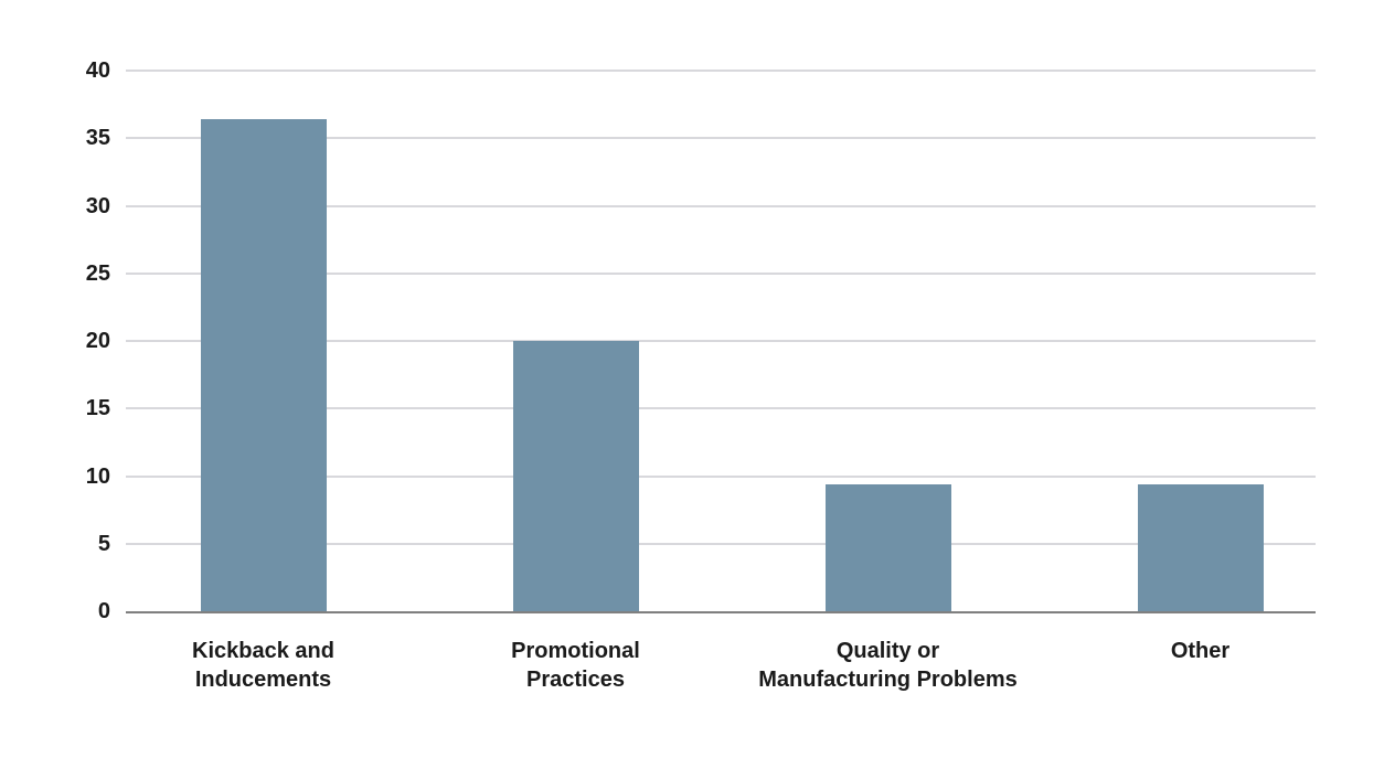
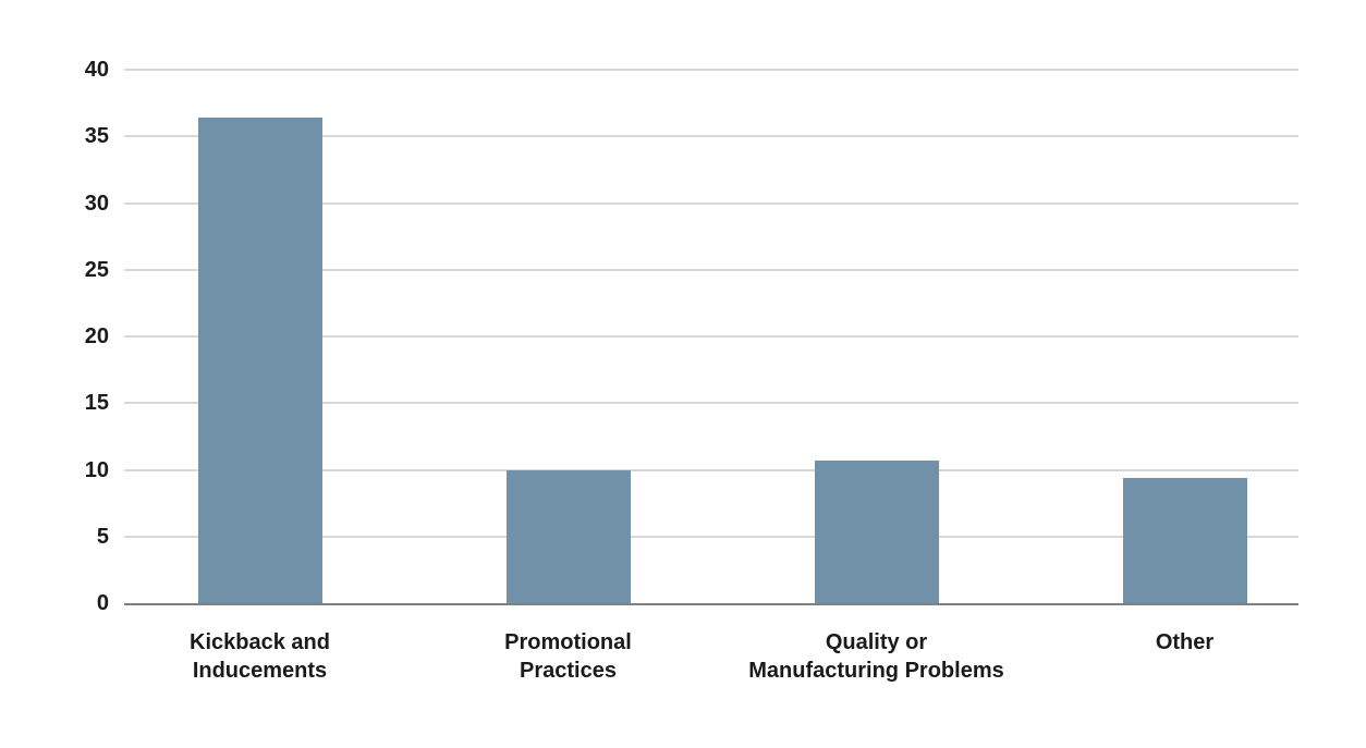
Promotional Practices: 20.0 -> 10.0
Quality or Manufacturing Problems: 9.4 -> 10.7
